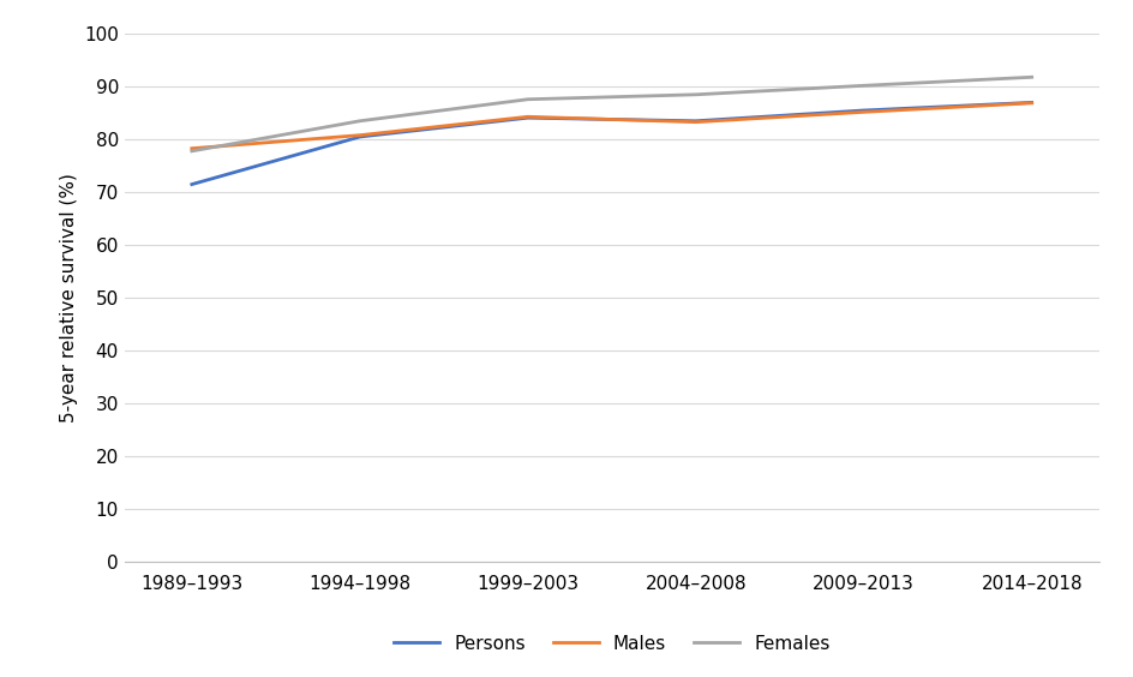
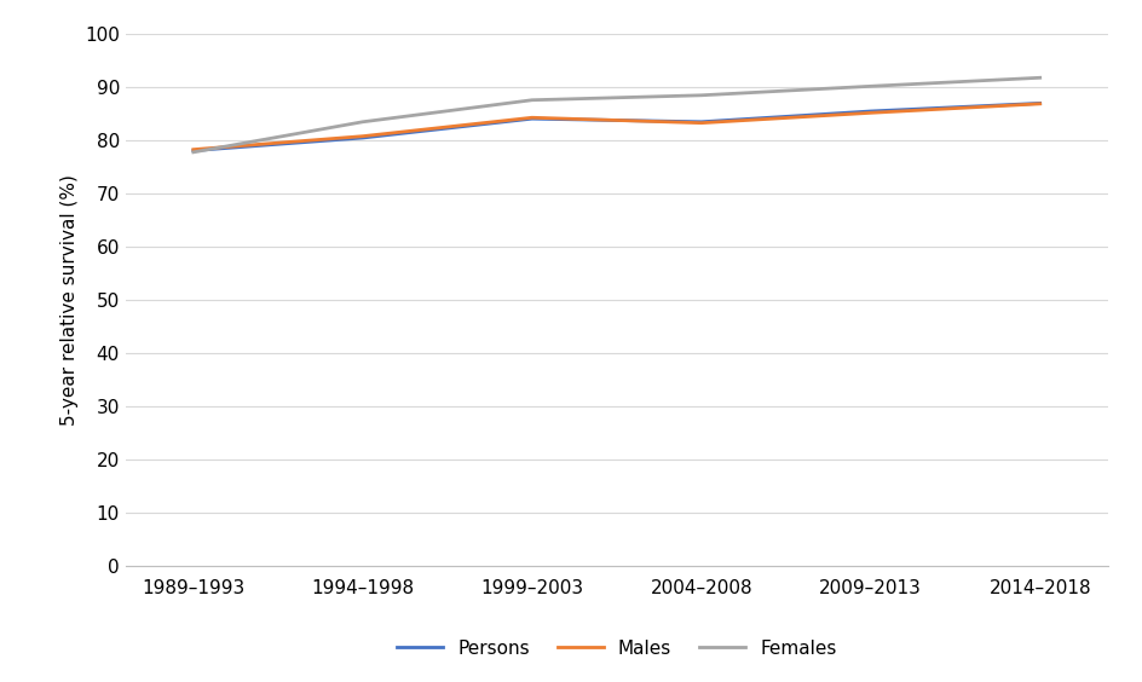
Persons/1989–1993: 71.5 -> 78.1
